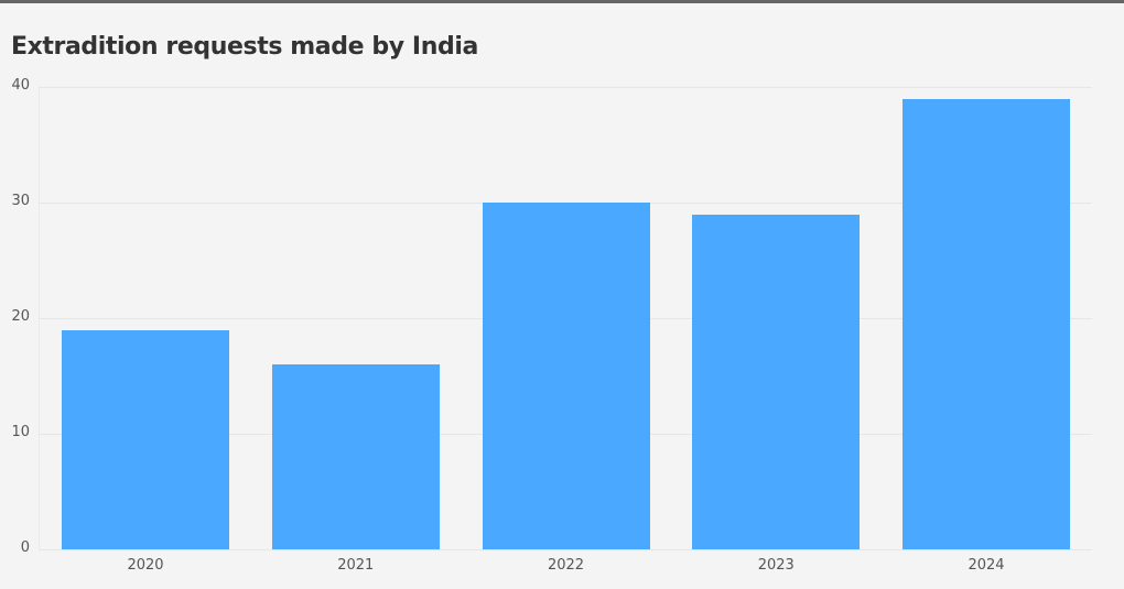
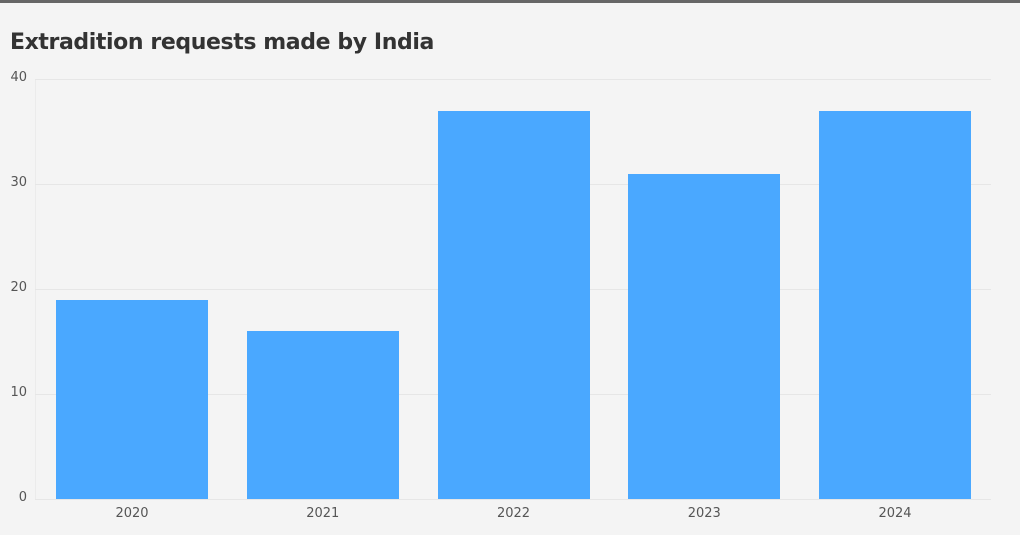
2022: 30 -> 37
2023: 29 -> 31
2024: 39 -> 37
